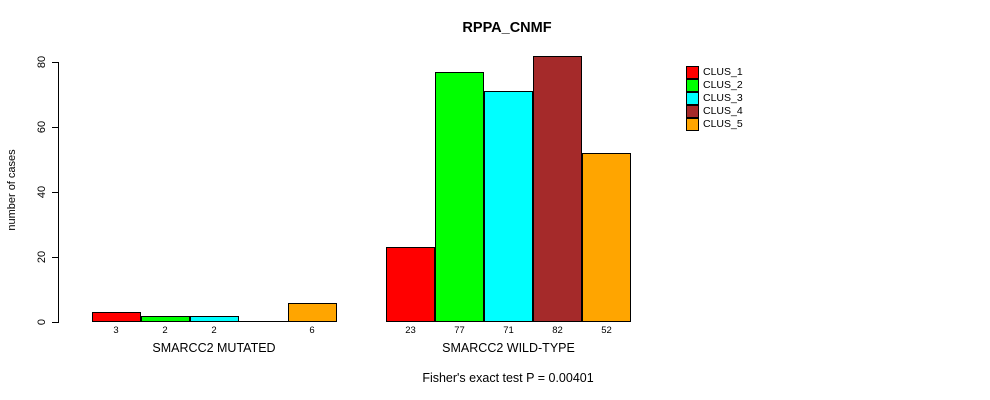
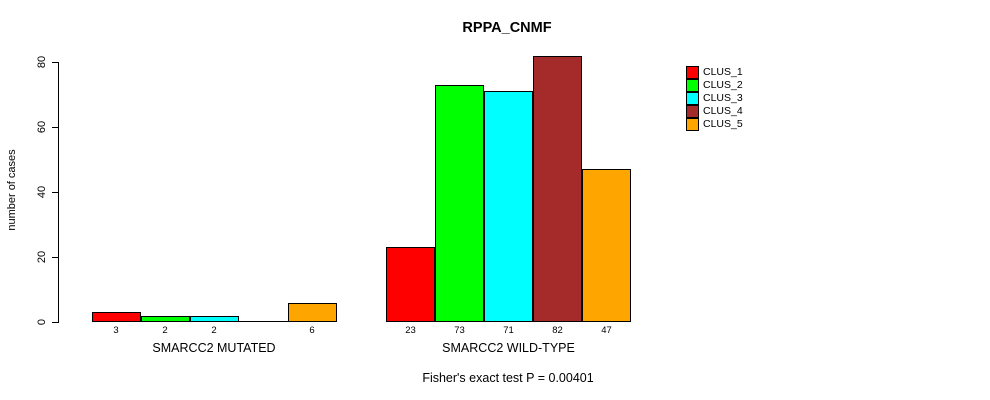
CLUS_2/SMARCC2 WILD-TYPE: 77 -> 73
CLUS_5/SMARCC2 WILD-TYPE: 52 -> 47
